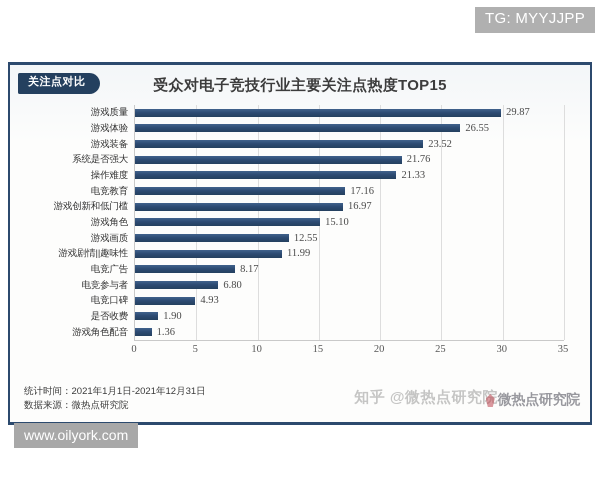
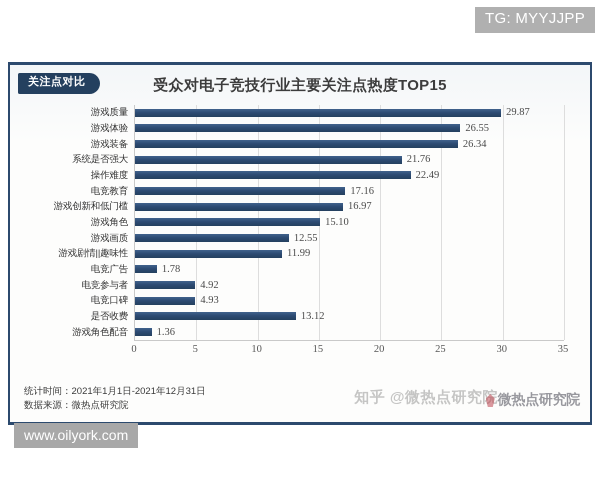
游戏装备: 23.52 -> 26.34
操作难度: 21.33 -> 22.49
电竞广告: 8.17 -> 1.78
电竞参与者: 6.80 -> 4.92
是否收费: 1.90 -> 13.12
